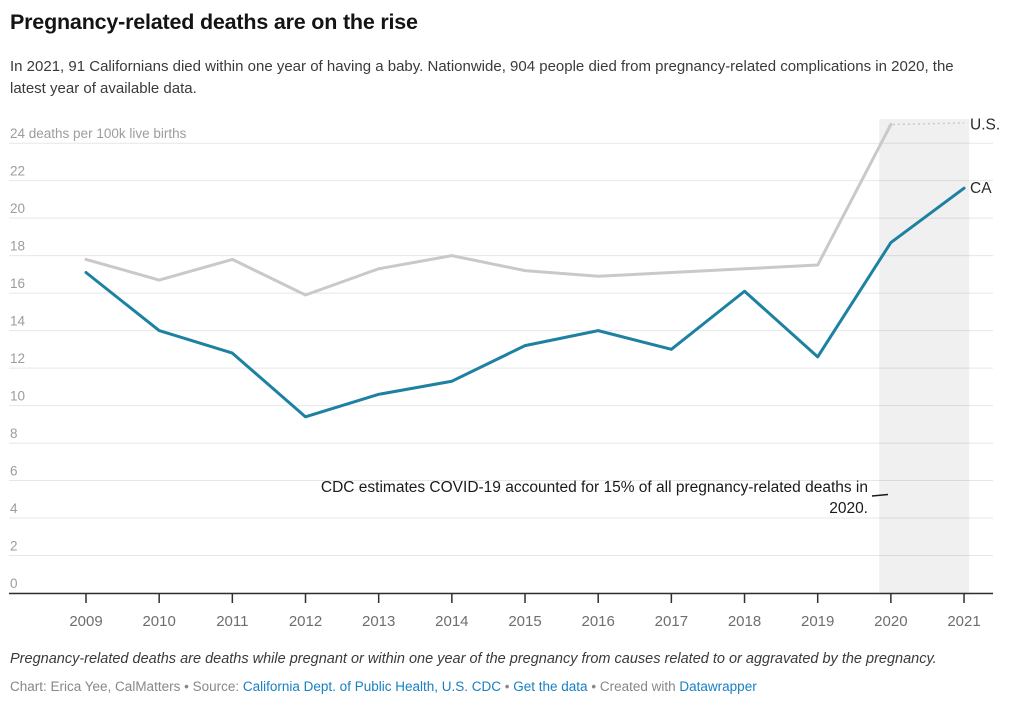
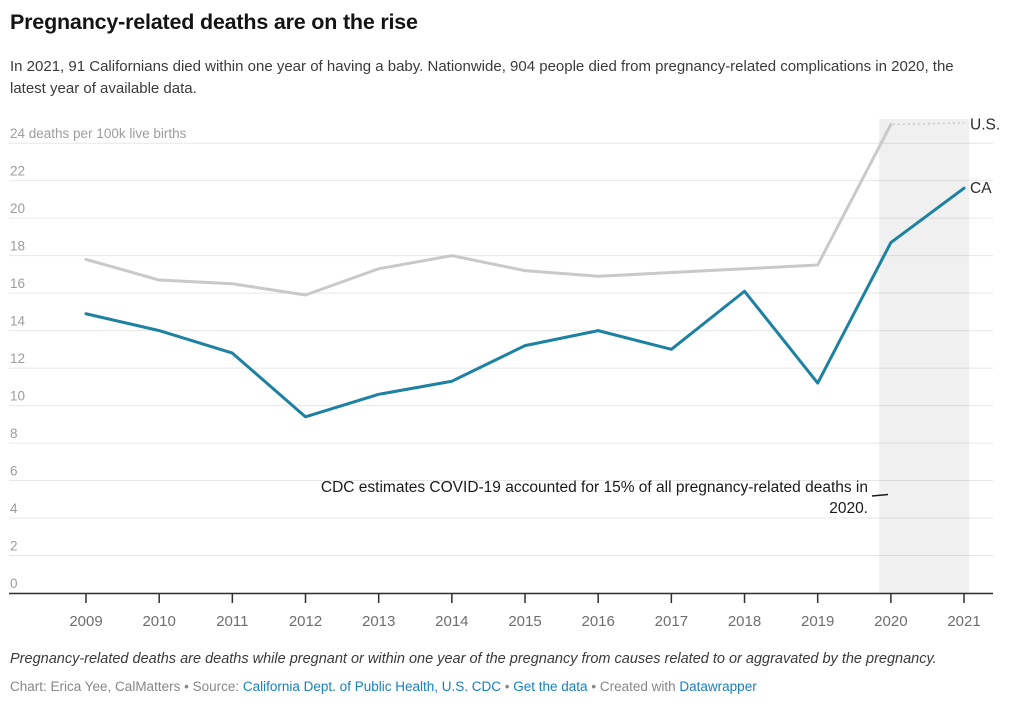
CA/2009: 17.1 -> 14.9
U.S./2011: 17.8 -> 16.5
CA/2019: 12.6 -> 11.2
